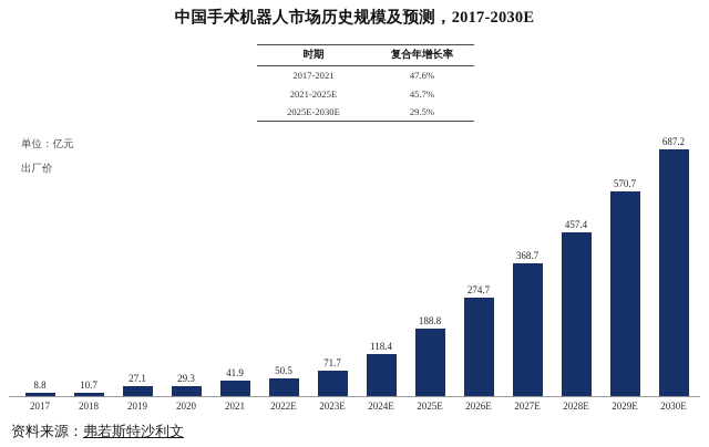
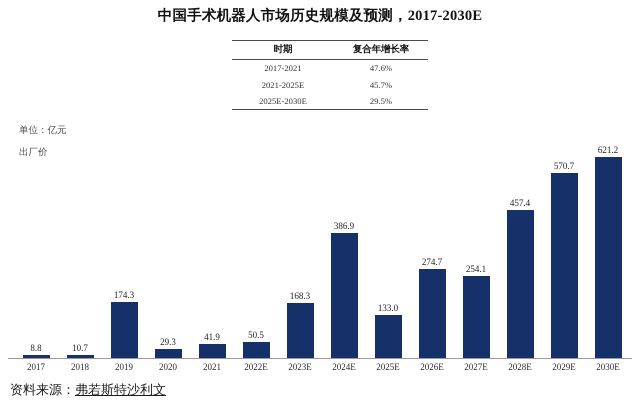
2019: 27.1 -> 174.3
2023E: 71.7 -> 168.3
2024E: 118.4 -> 386.9
2025E: 188.8 -> 133.0
2027E: 368.7 -> 254.1
2030E: 687.2 -> 621.2
